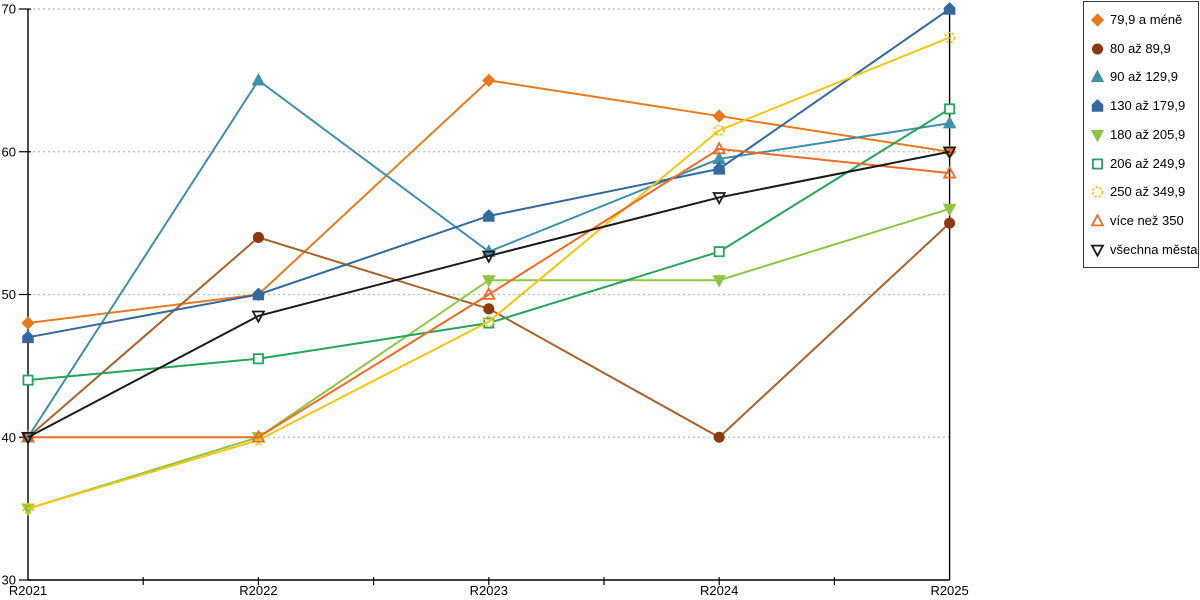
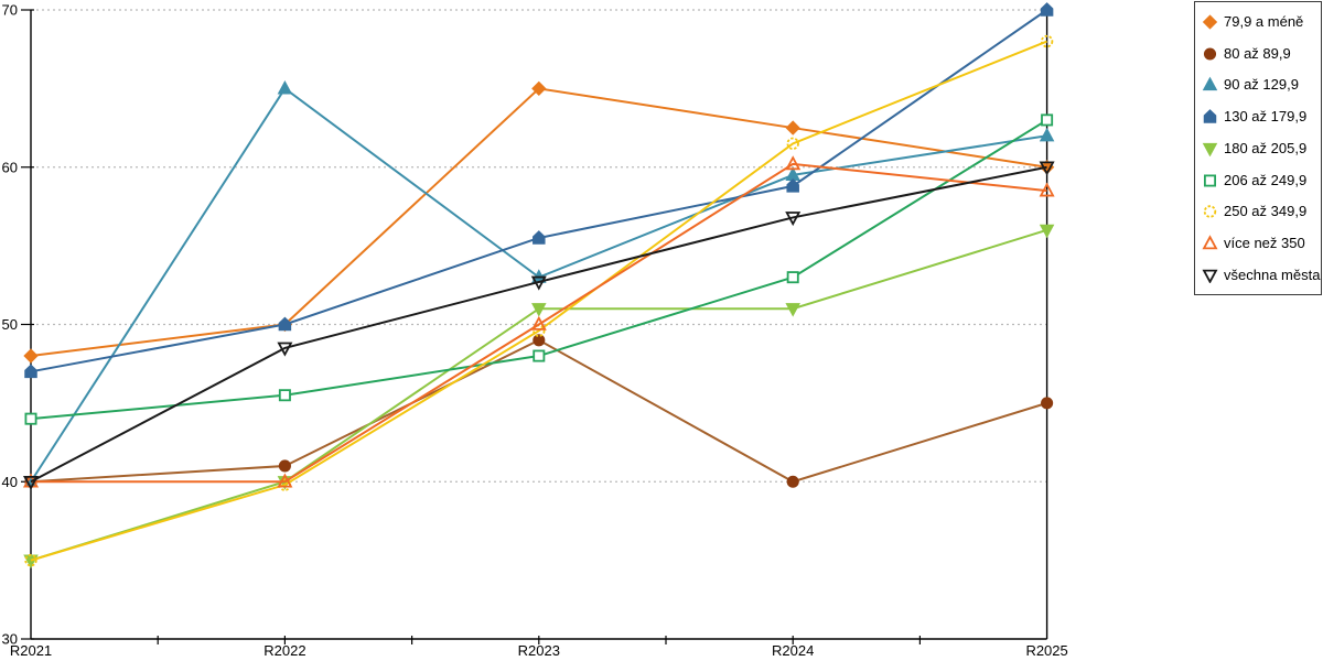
80 až 89,9/R2022: 54 -> 41
250 až 349,9/R2023: 48.1 -> 49.6
80 až 89,9/R2025: 55 -> 45
